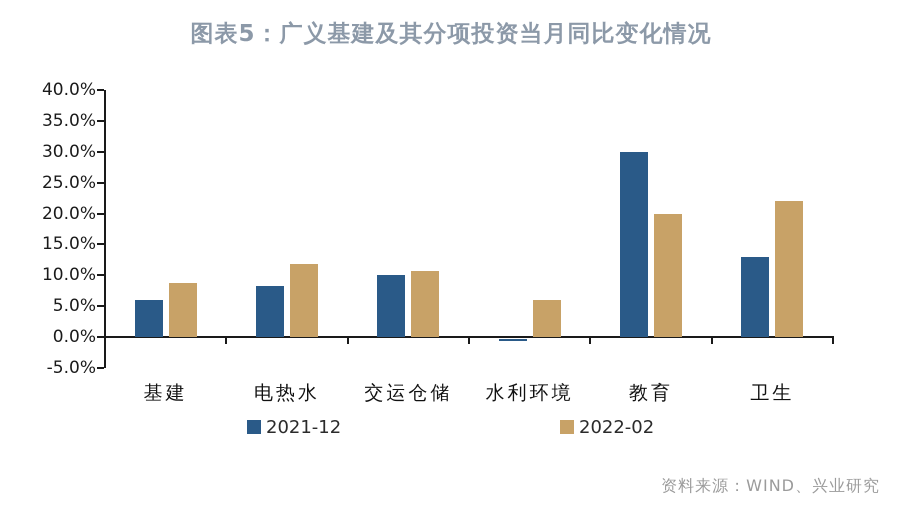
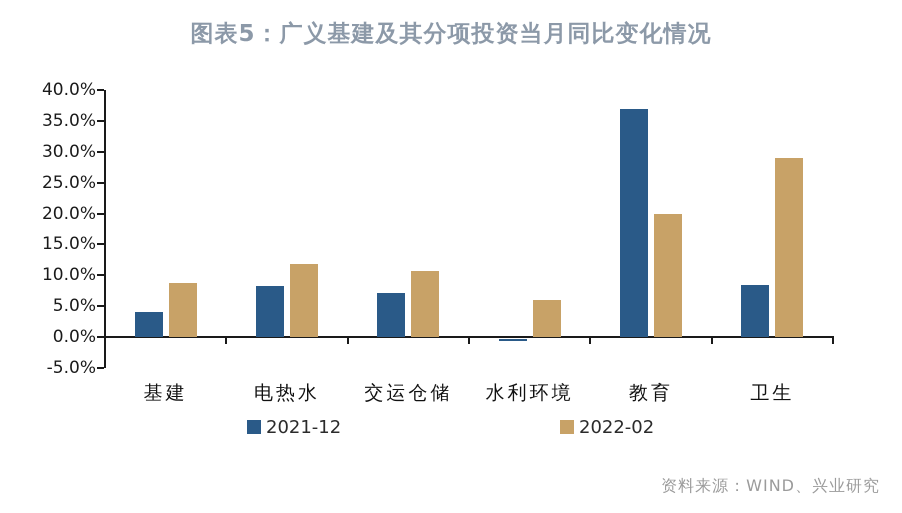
2021-12/基建: 6% -> 4%
2021-12/交运仓储: 10% -> 7%
2021-12/教育: 30% -> 37%
2021-12/卫生: 13% -> 8%
2022-02/卫生: 22% -> 29%
